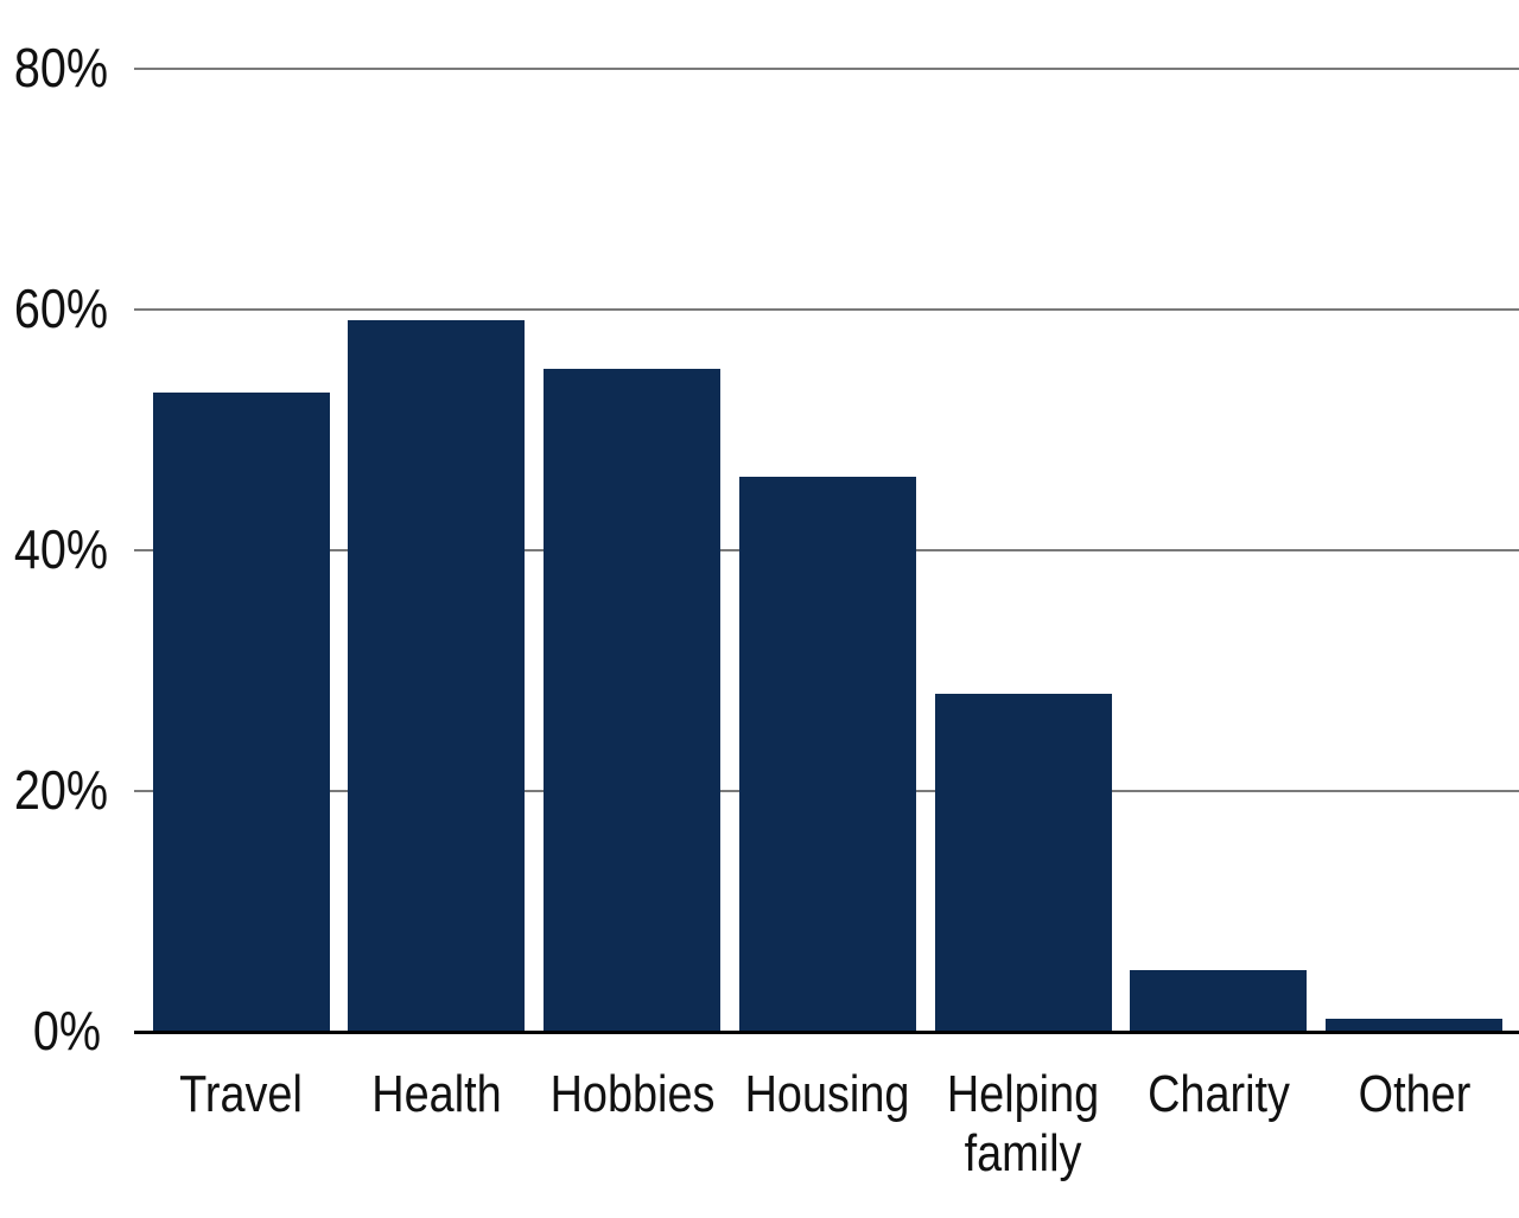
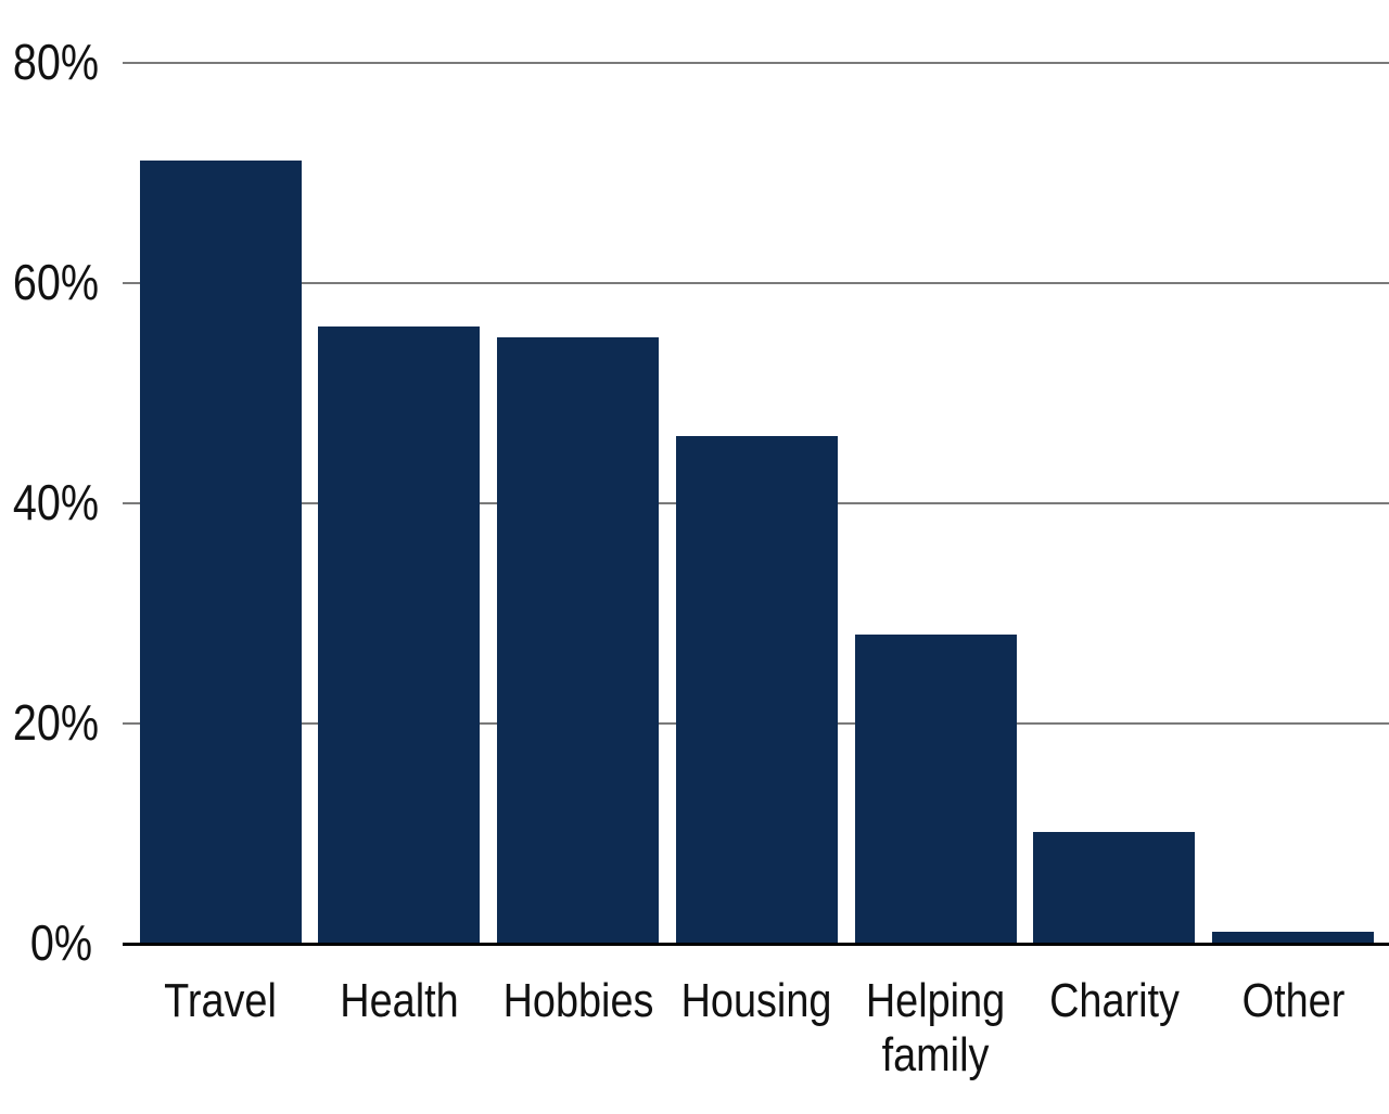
Travel: 53% -> 71%
Health: 59% -> 56%
Charity: 5% -> 10%
